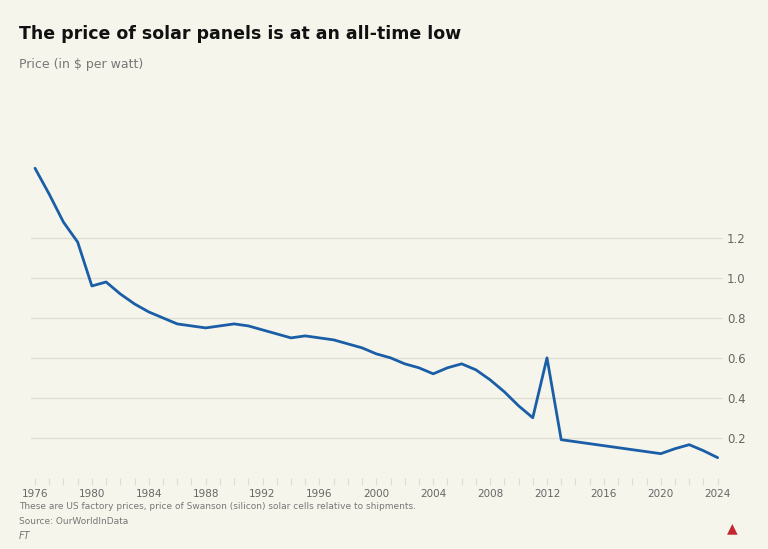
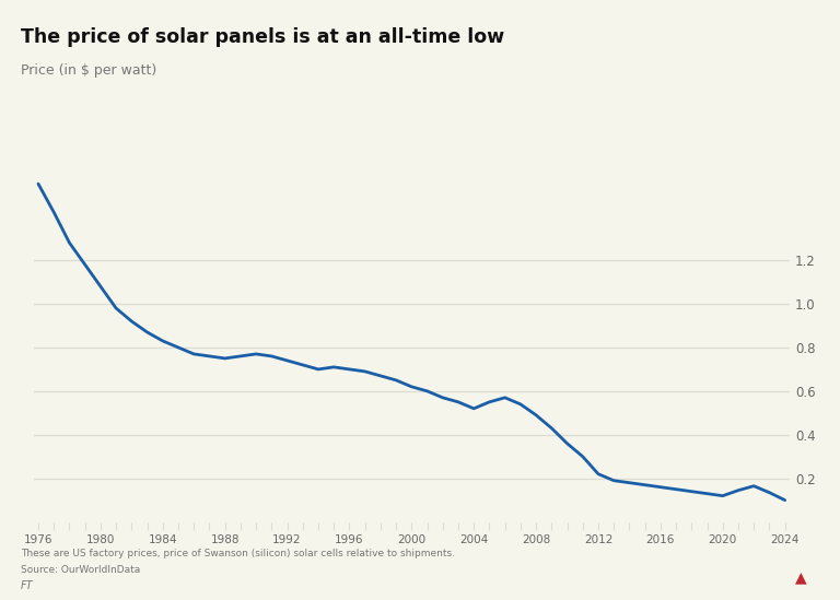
1980: 0.96 -> 1.08
2012: 0.60 -> 0.22
